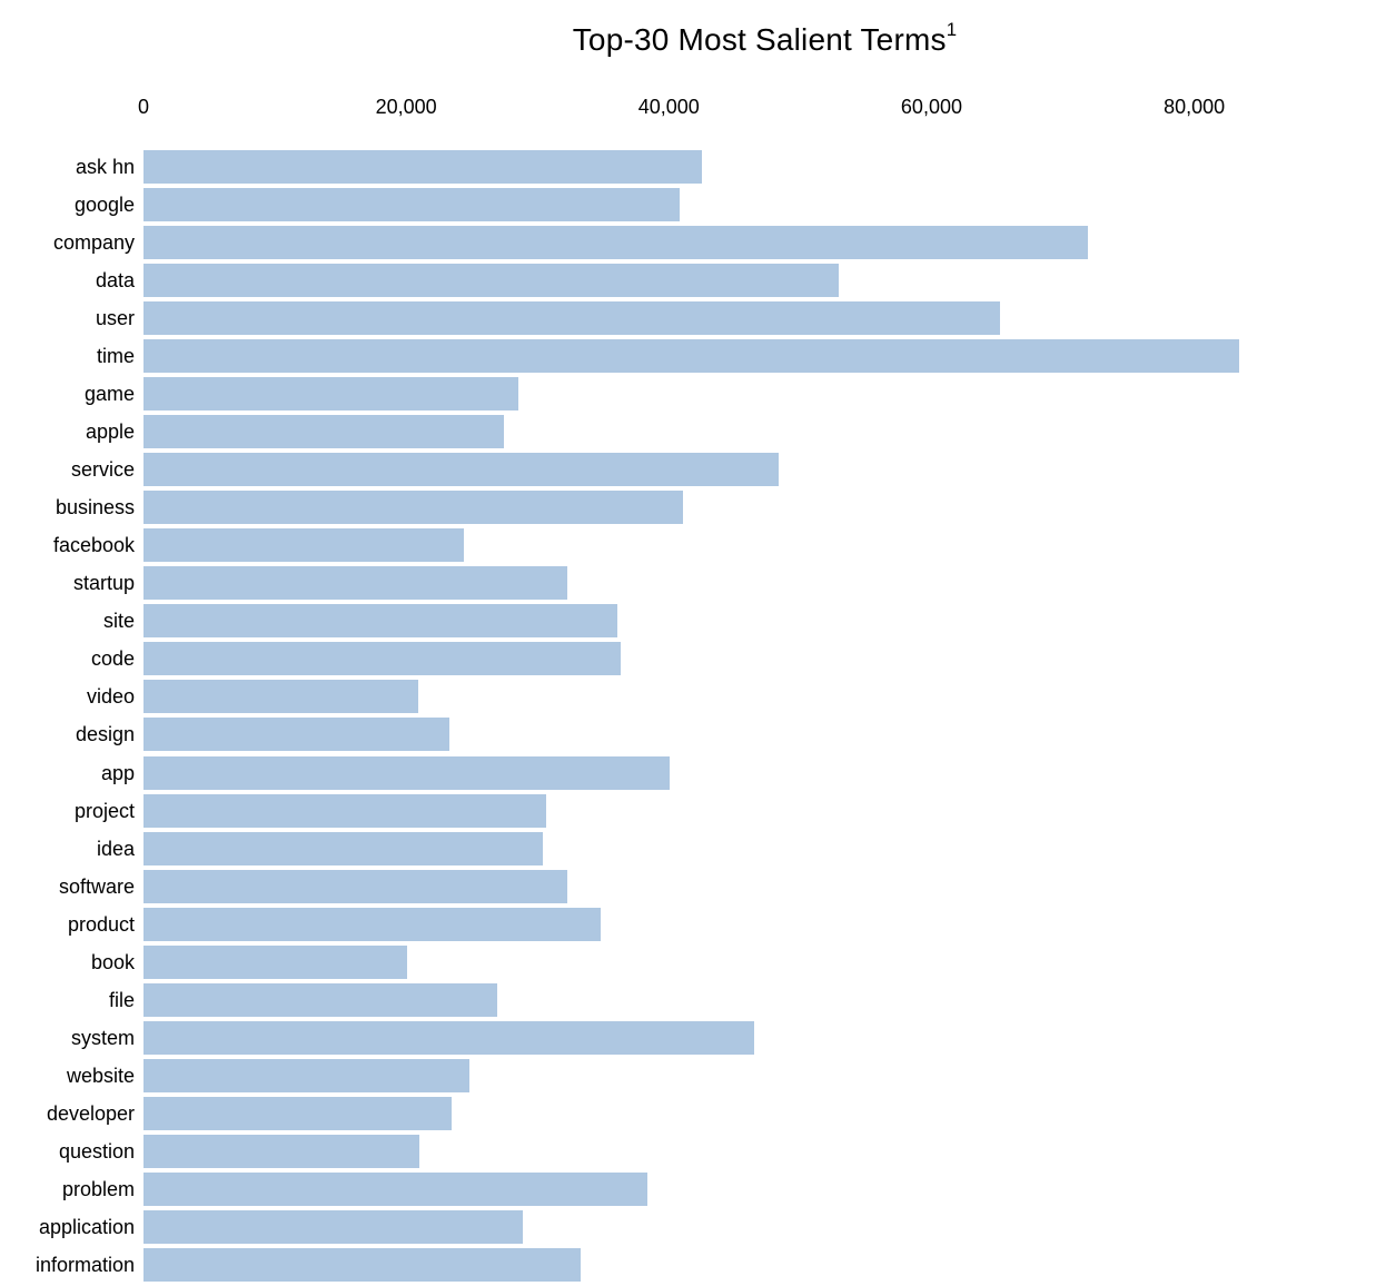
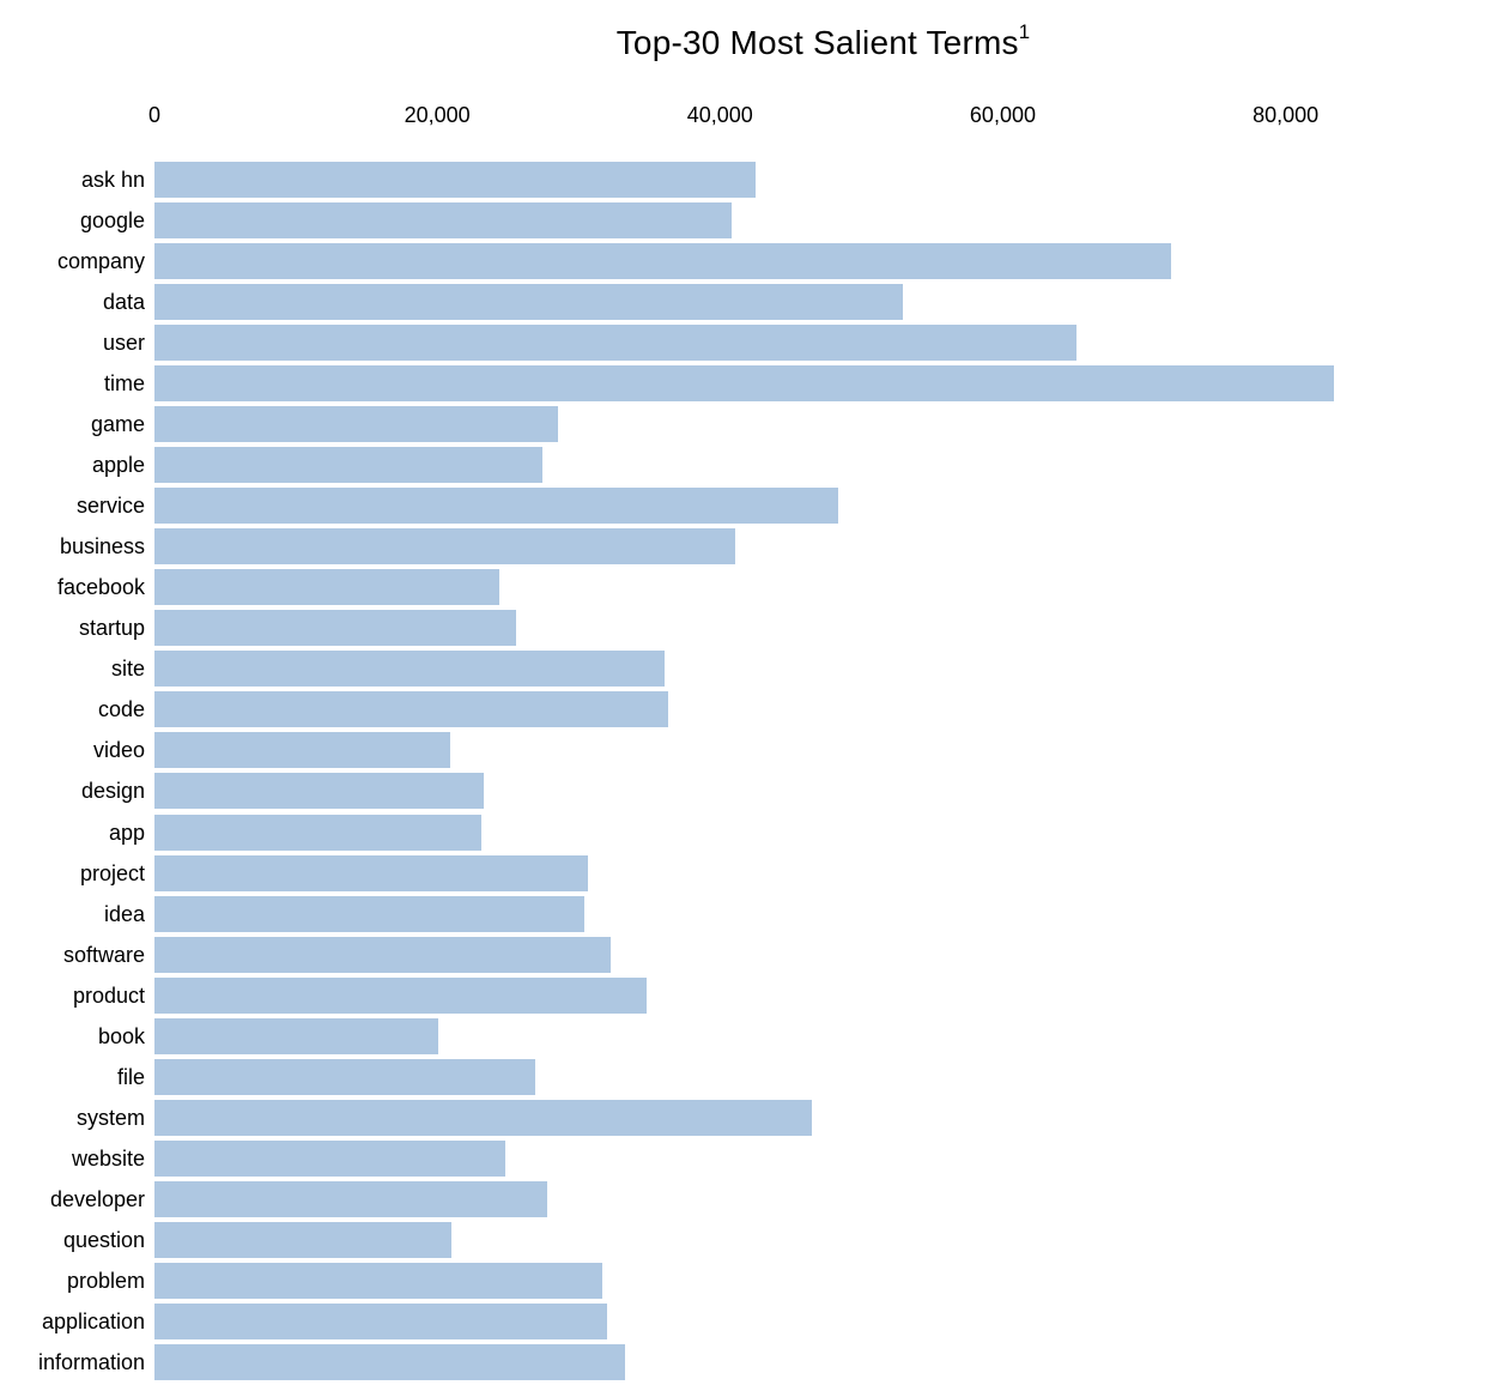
startup: 32300 -> 25600
app: 40100 -> 23100
developer: 23500 -> 27800
problem: 38400 -> 31700
application: 28900 -> 32000
